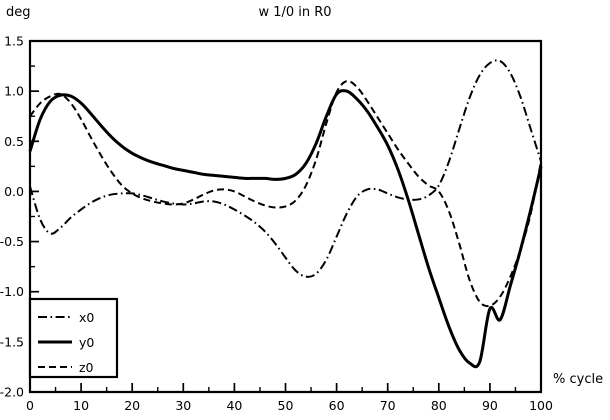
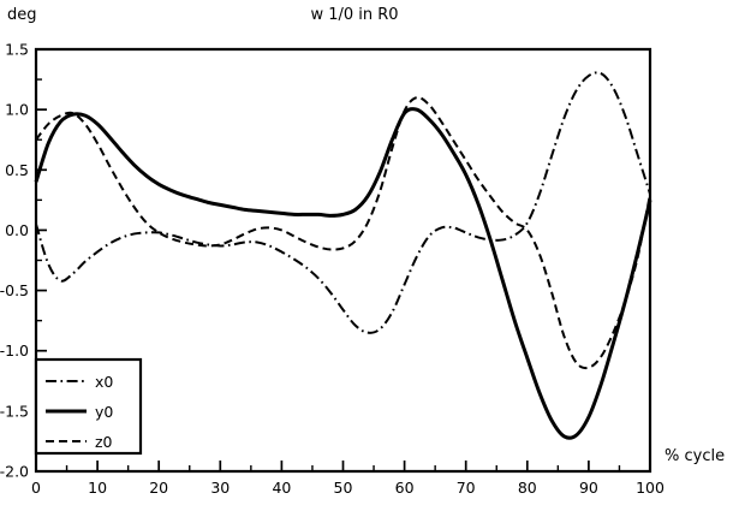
y0/90: -1.17 -> -1.55
